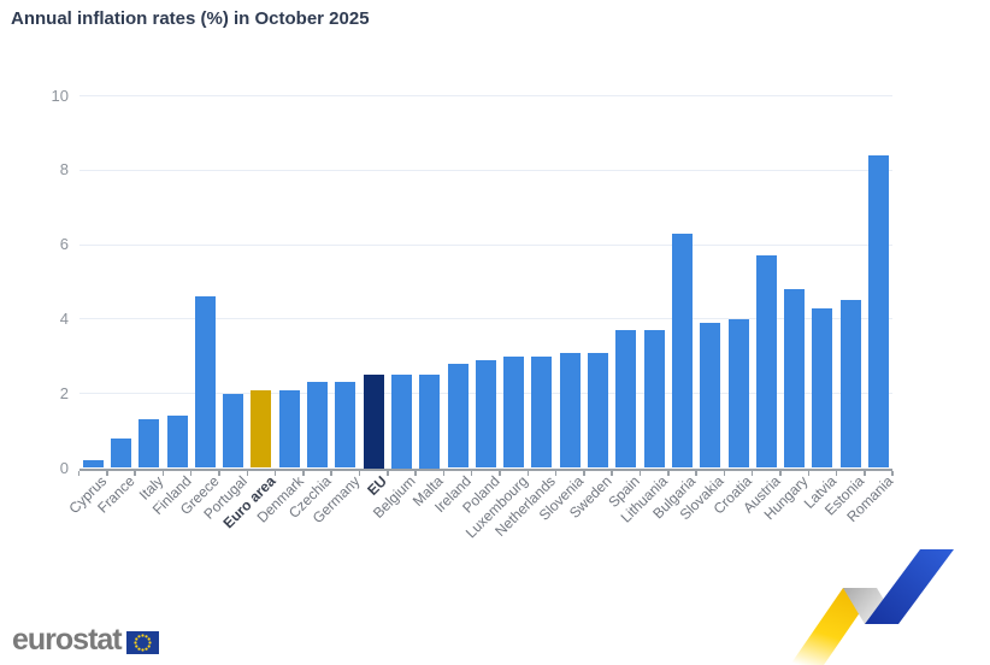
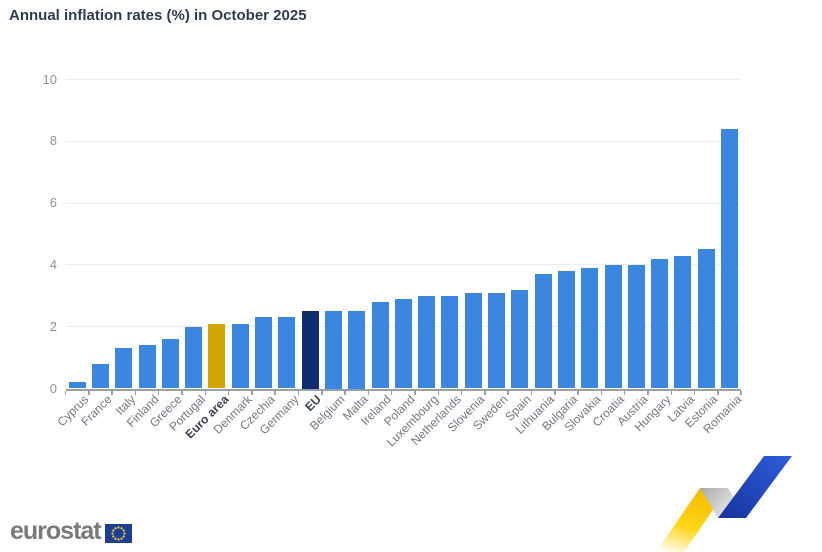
Greece: 4.6 -> 1.6
Spain: 3.7 -> 3.2
Bulgaria: 6.3 -> 3.8
Austria: 5.7 -> 4.0
Hungary: 4.8 -> 4.2
